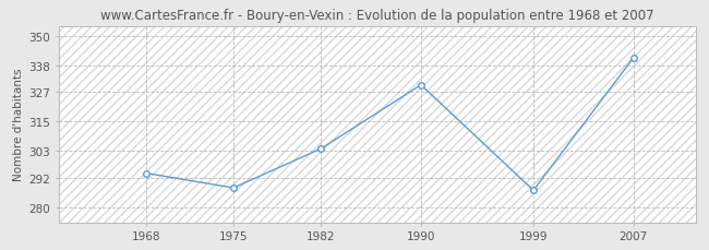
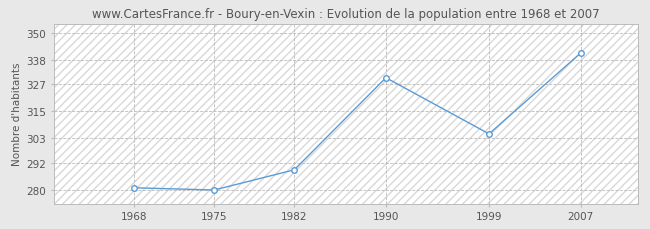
1968: 294 -> 281
1975: 288 -> 280
1982: 304 -> 289
1999: 287 -> 305
